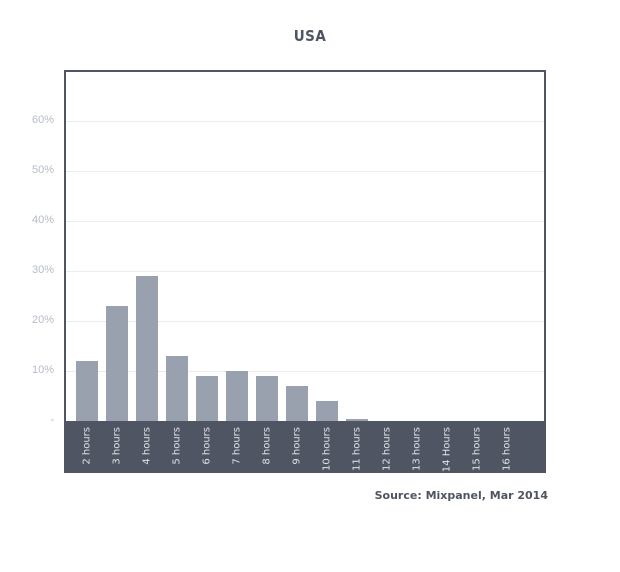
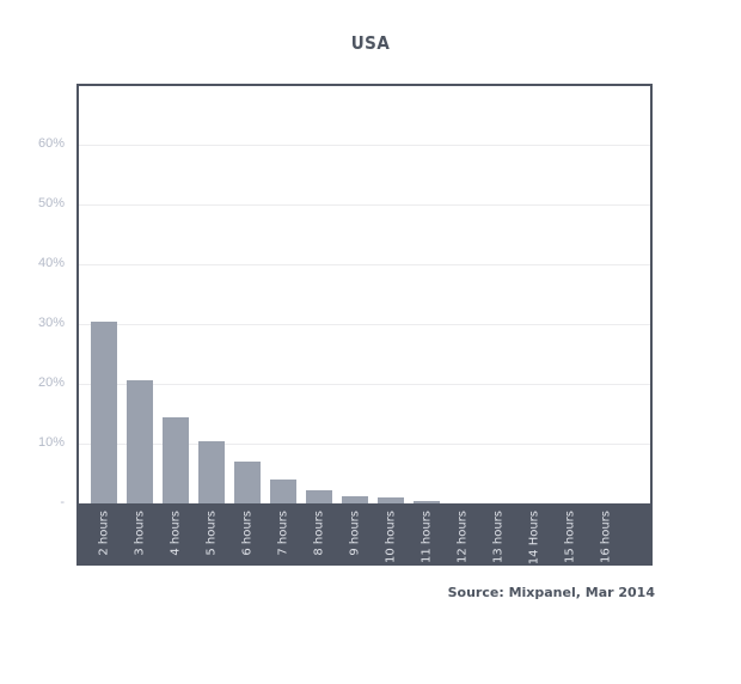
2 hours: 12% -> 30%
3 hours: 23% -> 21%
4 hours: 29% -> 14%
5 hours: 13% -> 10%
6 hours: 9% -> 7%
7 hours: 10% -> 4%
8 hours: 9% -> 2%
9 hours: 7% -> 1%
10 hours: 4% -> 1%
